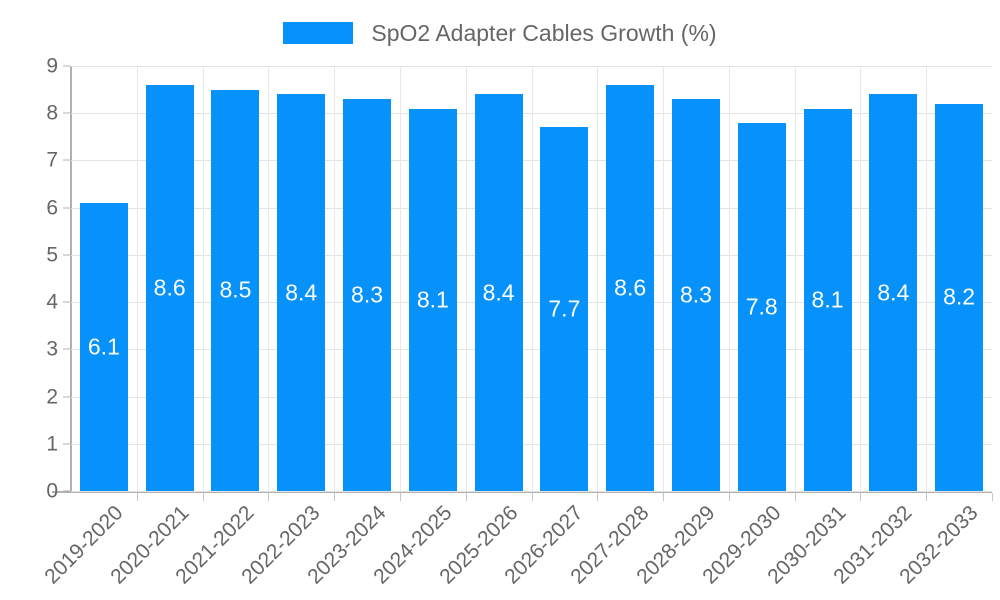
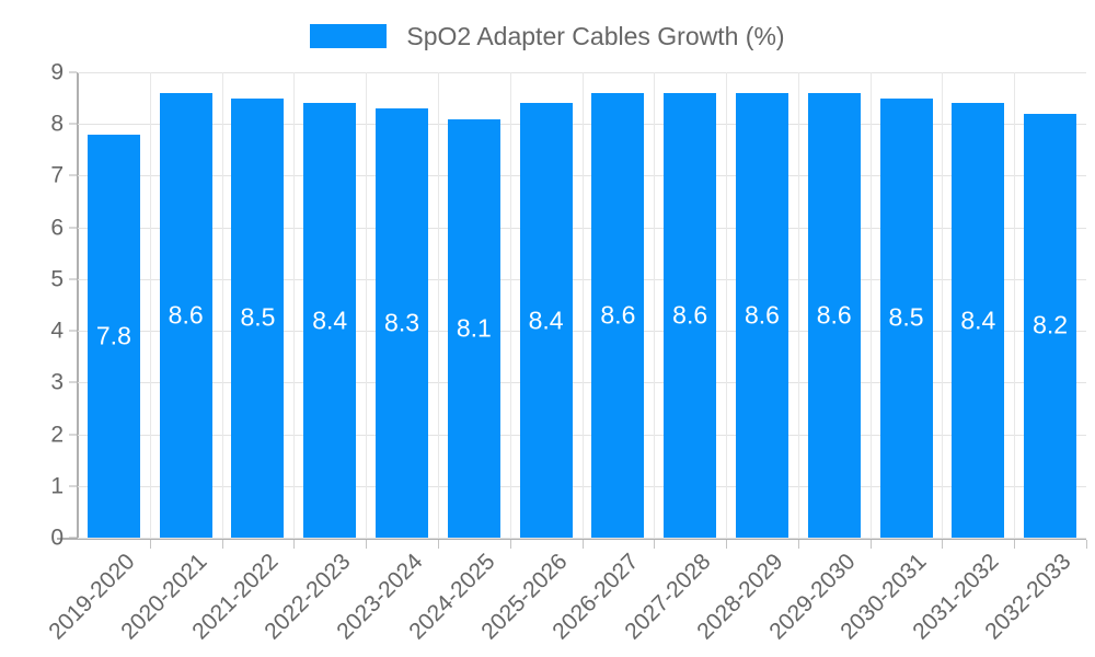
2019-2020: 6.1 -> 7.8
2026-2027: 7.7 -> 8.6
2028-2029: 8.3 -> 8.6
2029-2030: 7.8 -> 8.6
2030-2031: 8.1 -> 8.5
